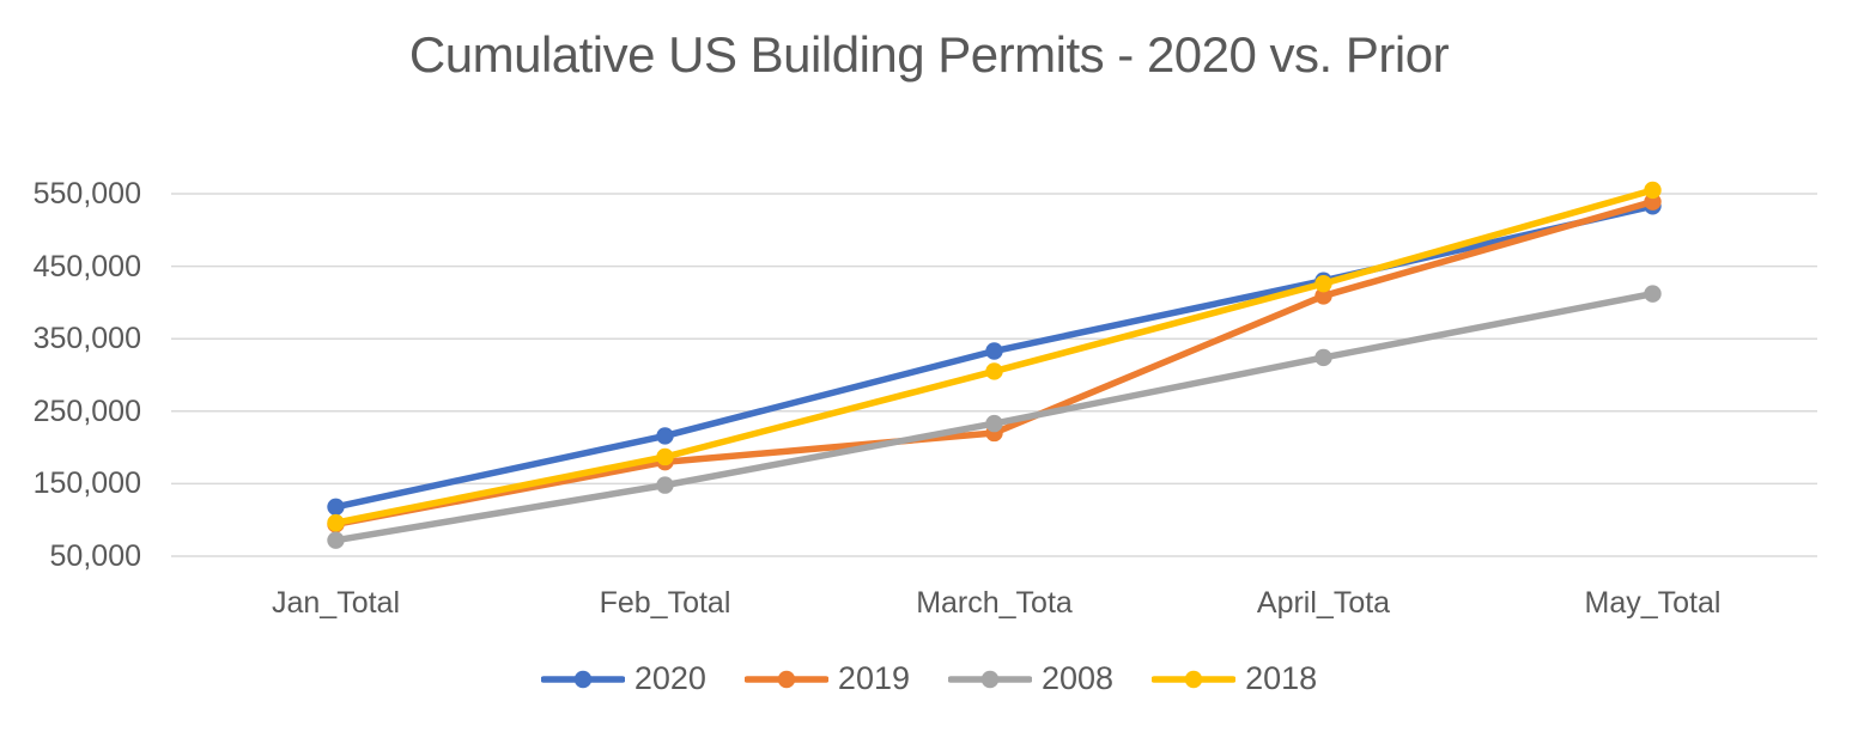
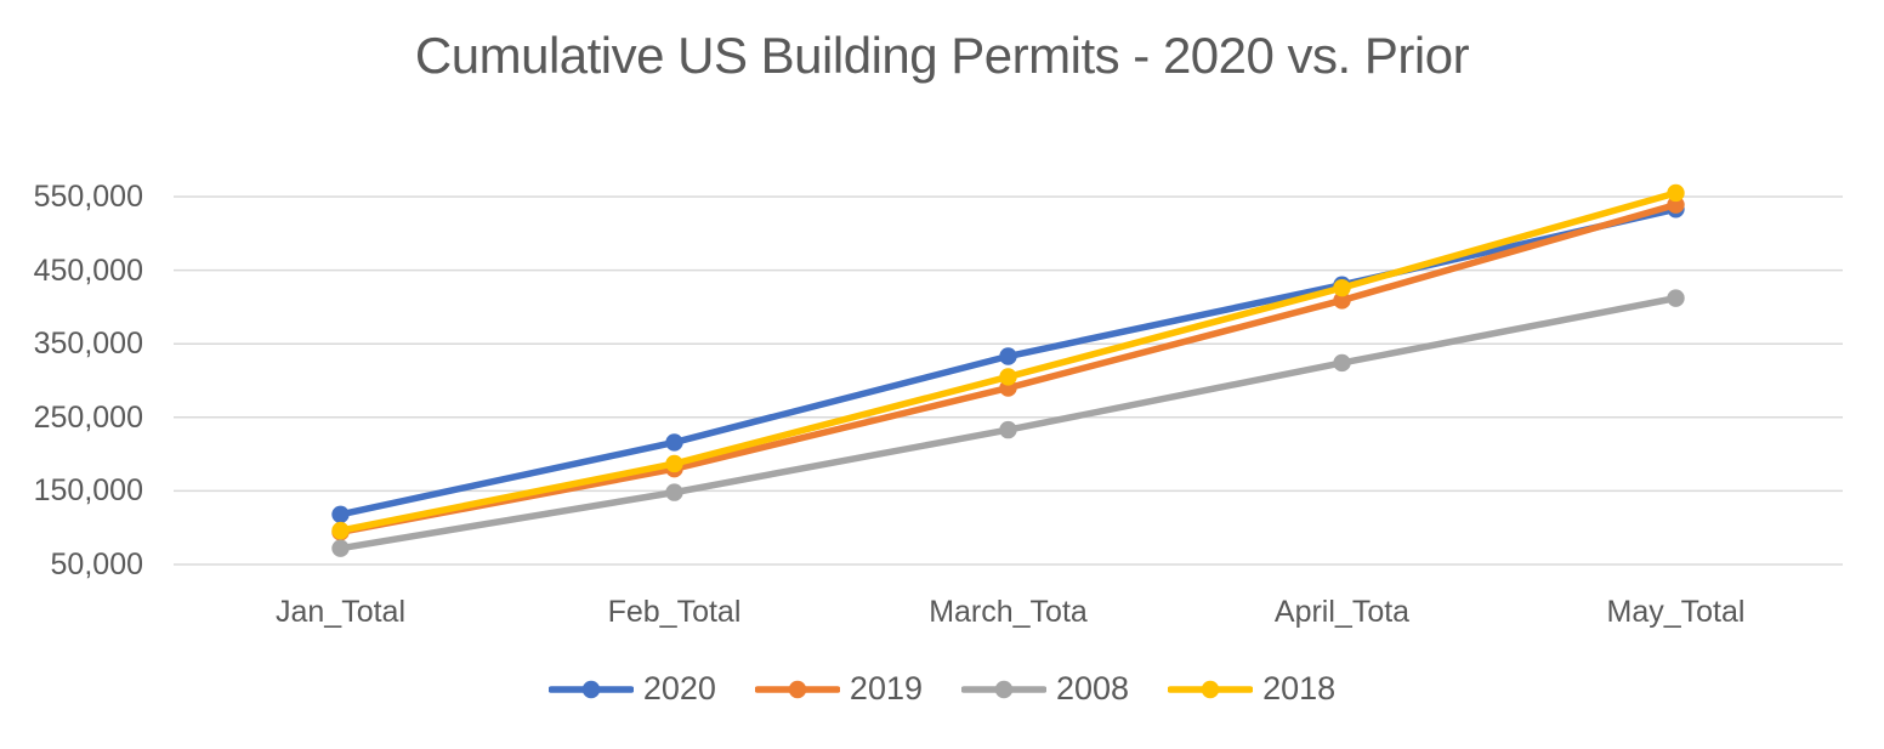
2019/March_Tota: 220000 -> 290000
